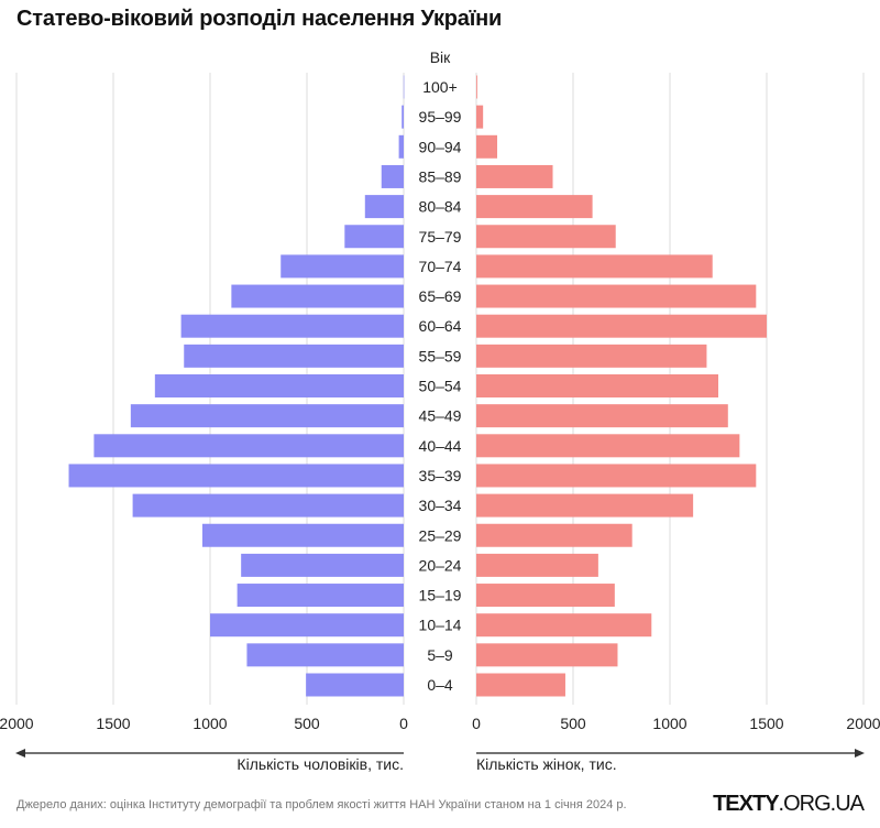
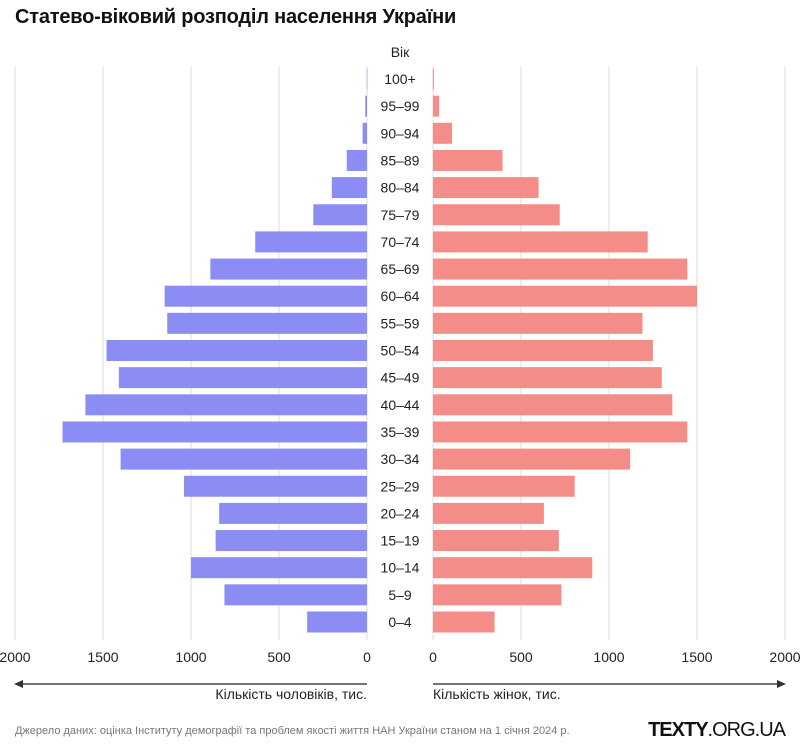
Кількість чоловіків, тис./50–54: 1280 -> 1480
Кількість чоловіків, тис./0–4: 500 -> 340
Кількість жінок, тис./0–4: 460 -> 350
